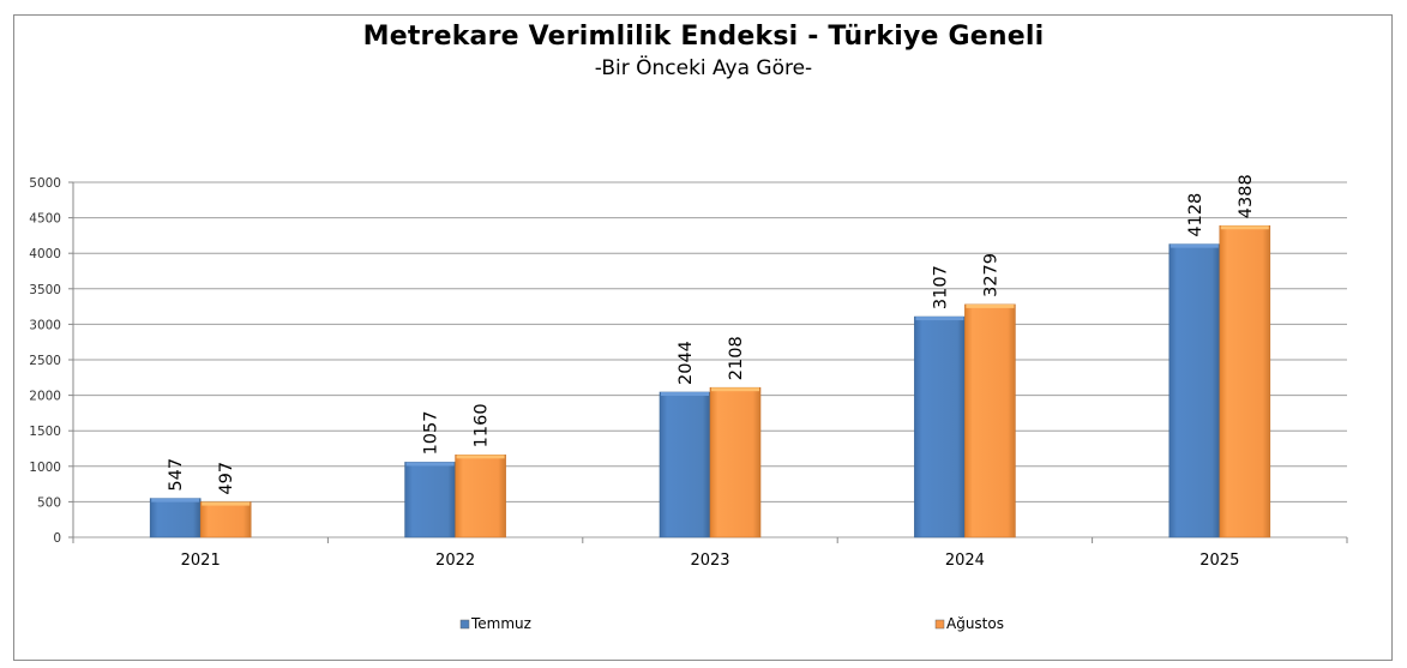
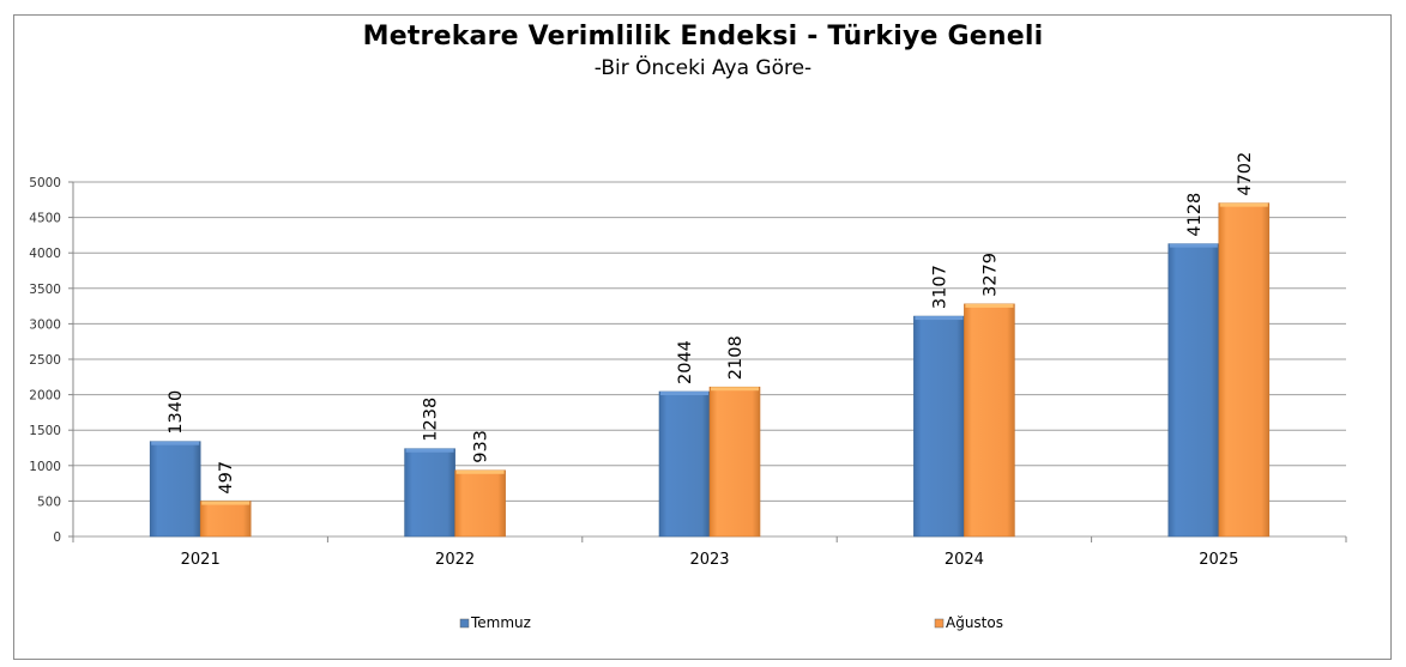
Temmuz/2021: 547 -> 1340
Temmuz/2022: 1057 -> 1238
Ağustos/2022: 1160 -> 933
Ağustos/2025: 4388 -> 4702
